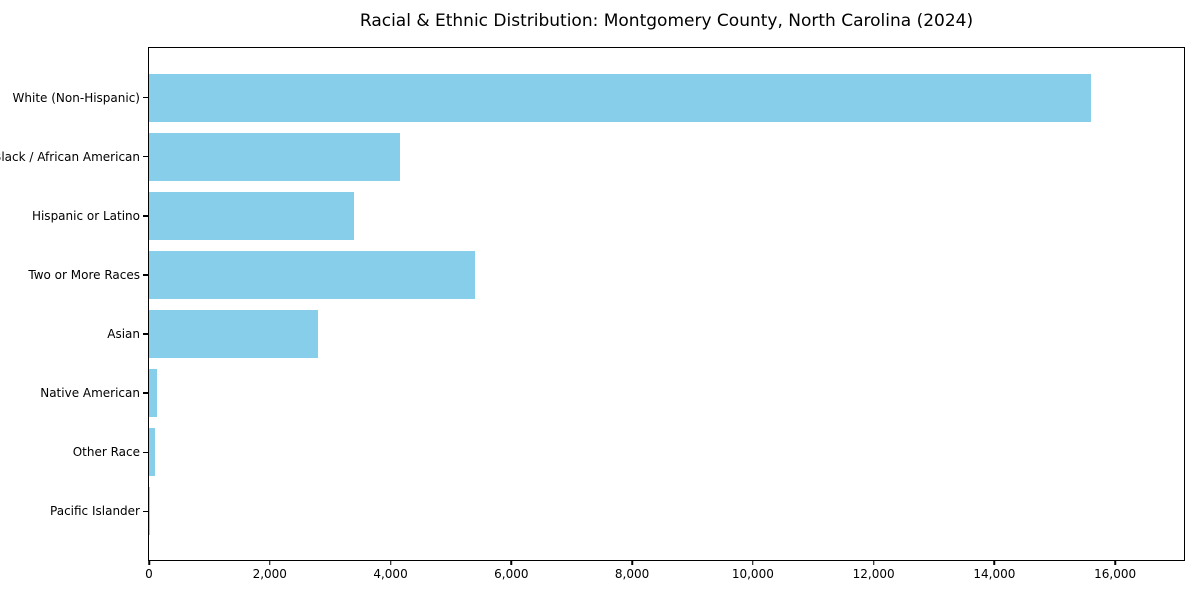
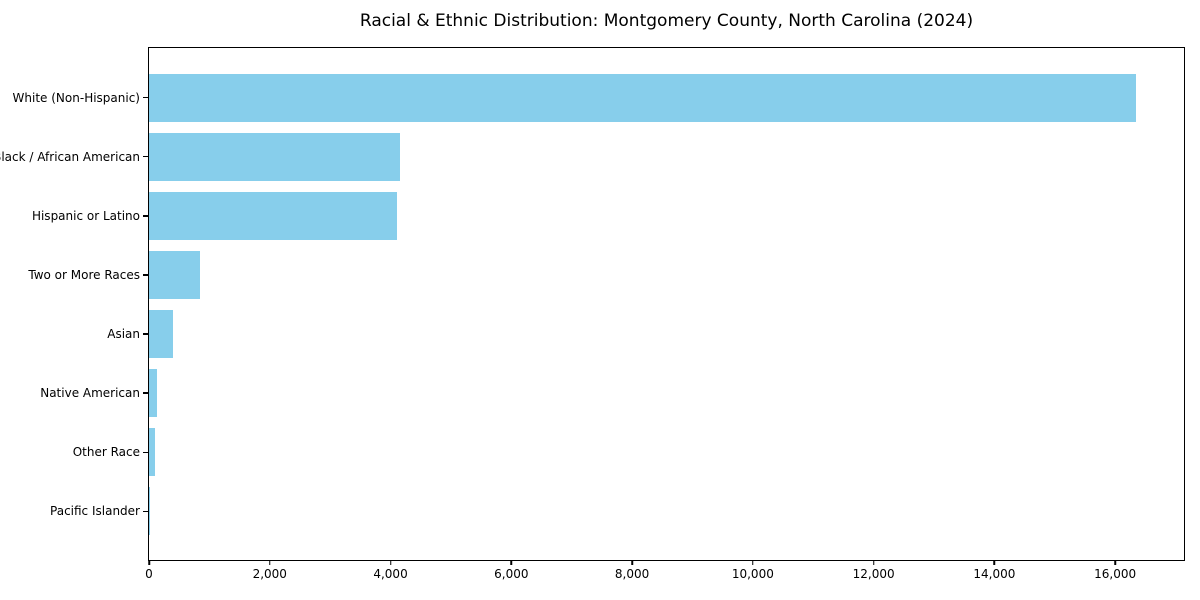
White (Non-Hispanic): 15600 -> 16400
Hispanic or Latino: 3400 -> 4100
Two or More Races: 5400 -> 800
Asian: 2800 -> 400
